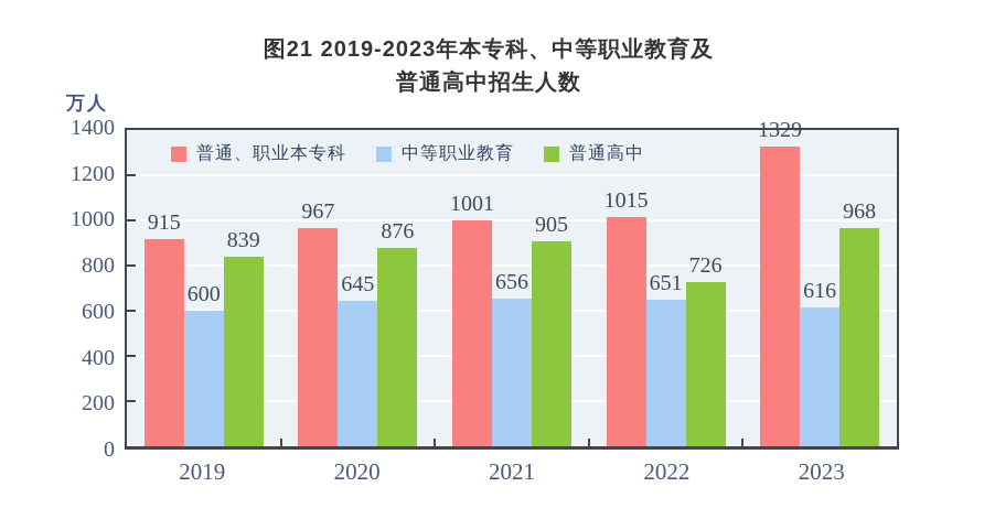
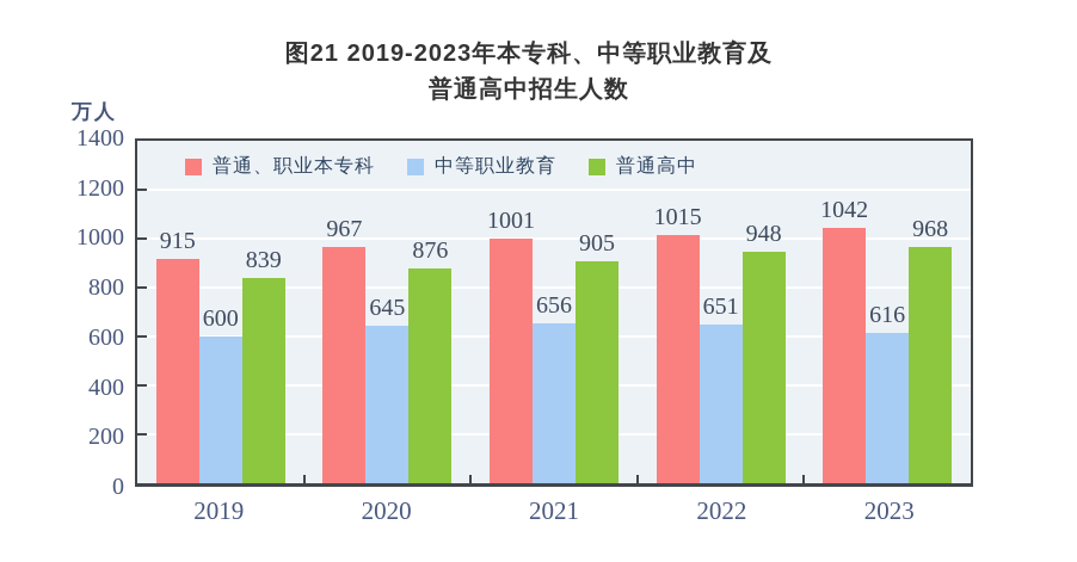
普通高中/2022: 726 -> 948
普通、职业本专科/2023: 1329 -> 1042
